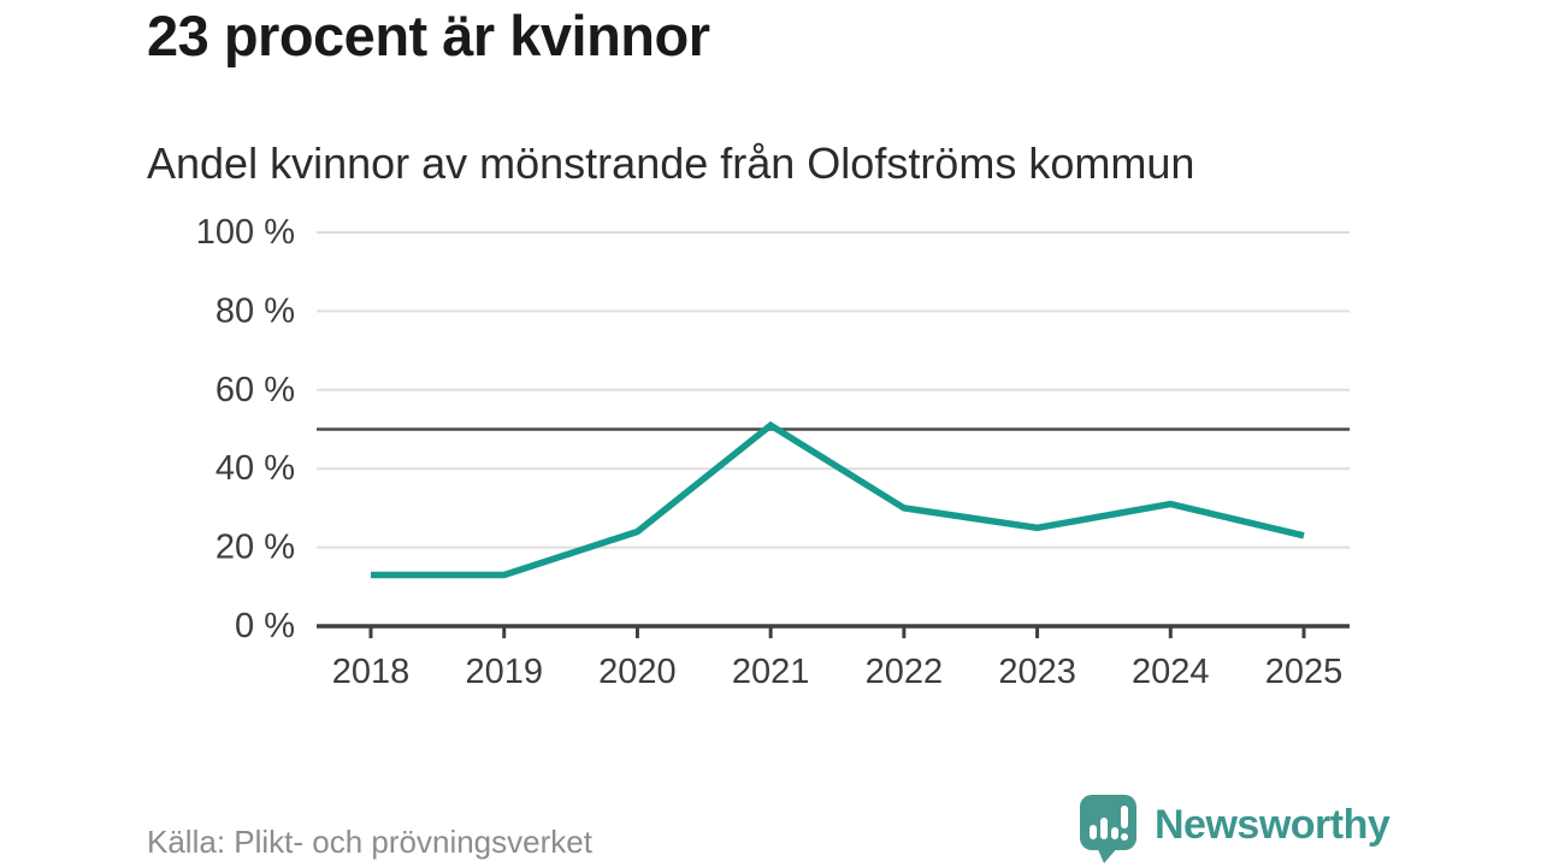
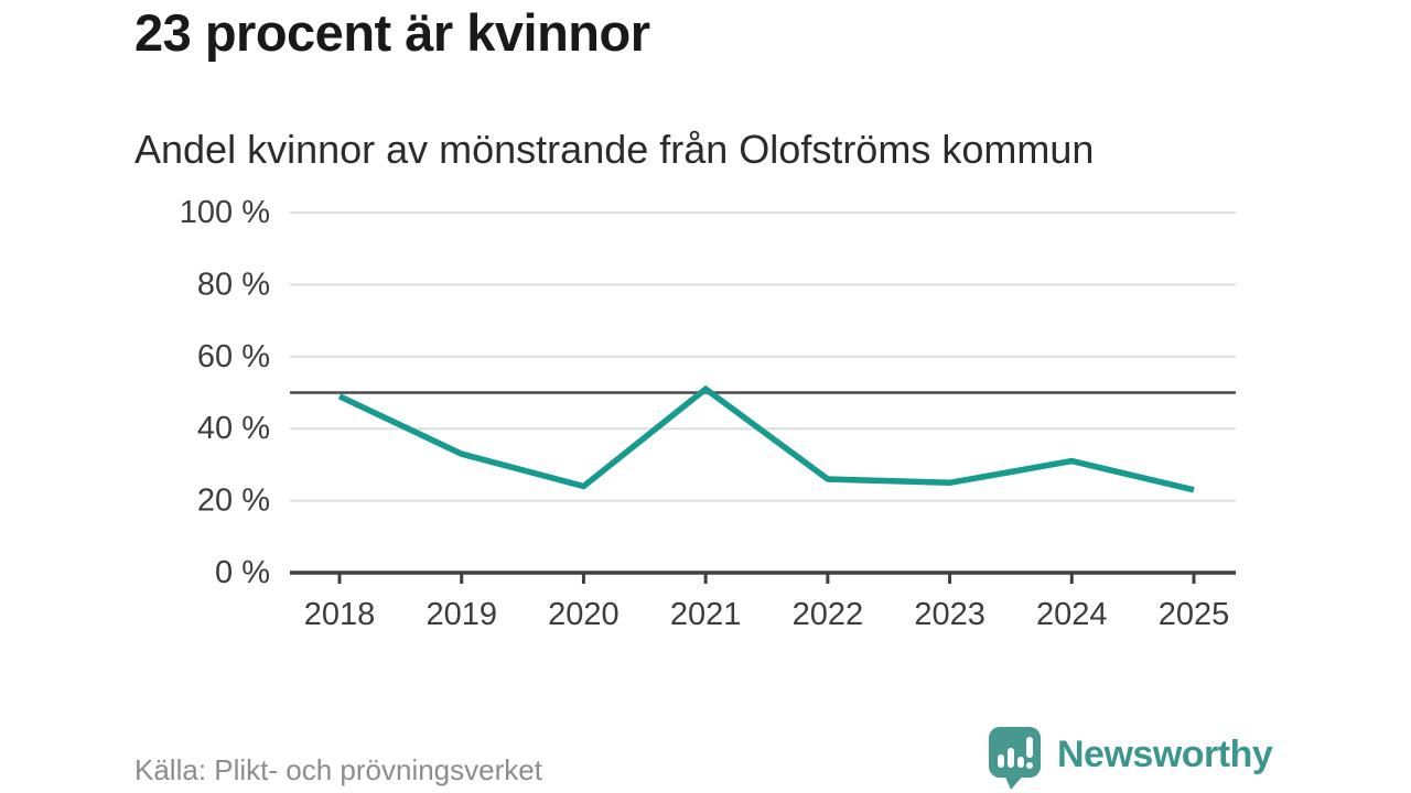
2018: 13% -> 49%
2019: 13% -> 33%
2022: 30% -> 26%
